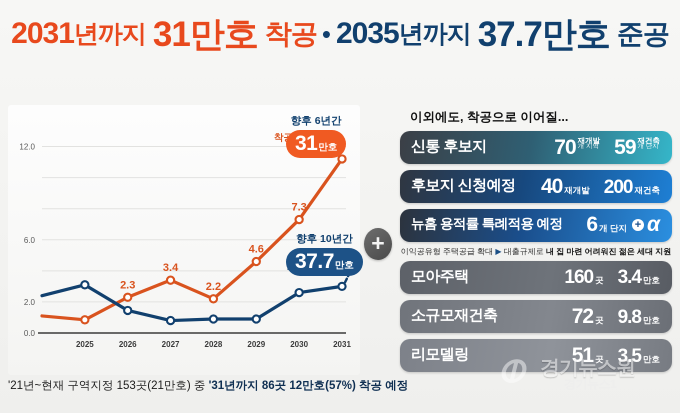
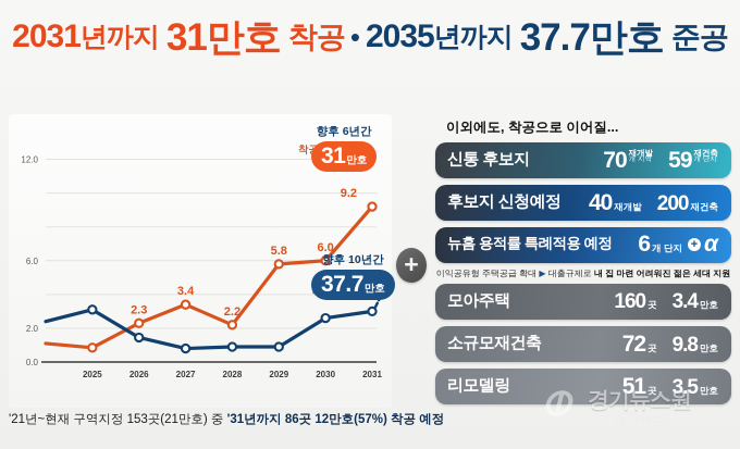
착공물량/2029: 4.6 -> 5.8
착공물량/2030: 7.3 -> 6.0
착공물량/2031: 11.2 -> 9.2
